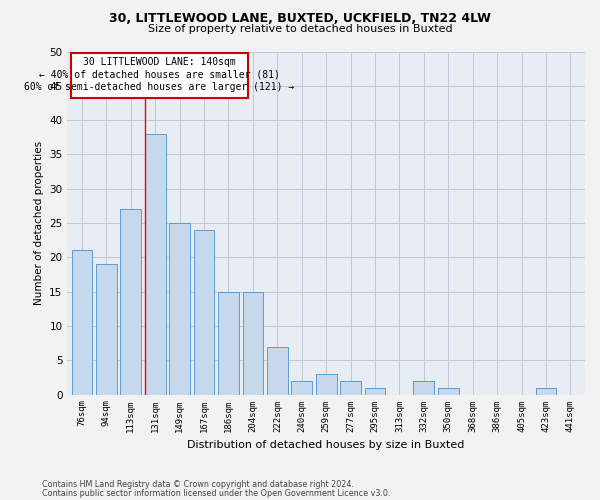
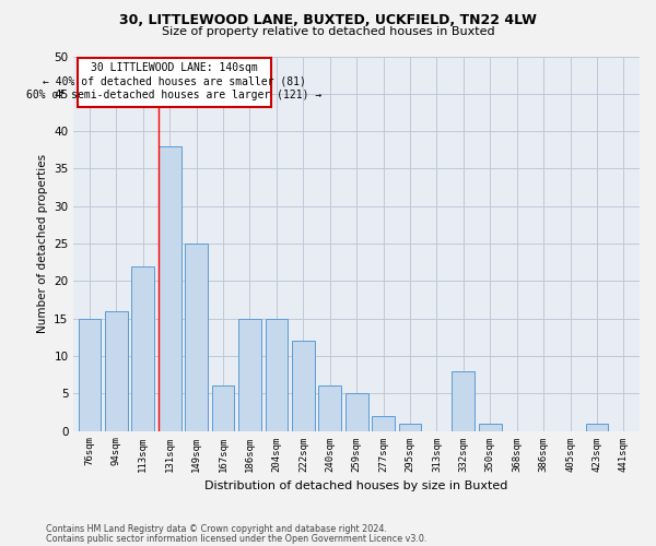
76sqm: 21 -> 15
94sqm: 19 -> 16
113sqm: 27 -> 22
167sqm: 24 -> 6
222sqm: 7 -> 12
240sqm: 2 -> 6
259sqm: 3 -> 5
332sqm: 2 -> 8
